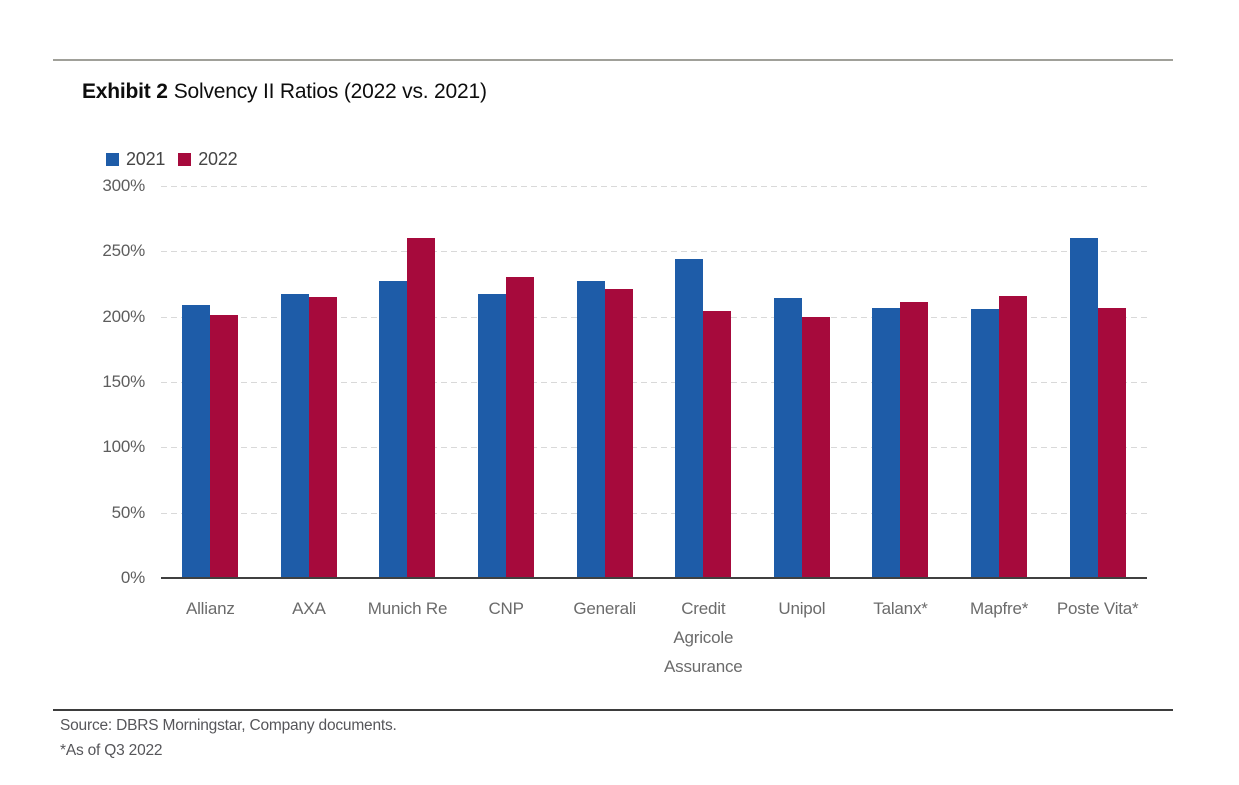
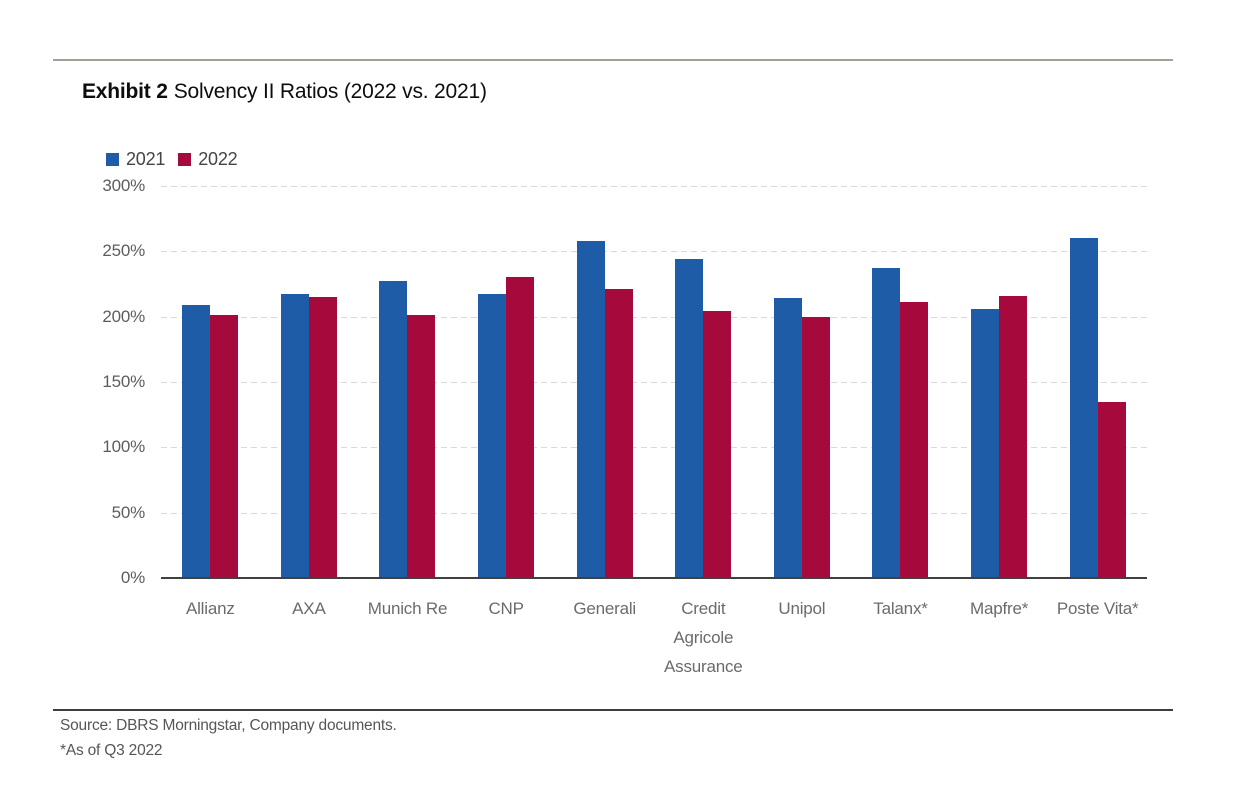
2022/Munich Re: 260% -> 201%
2021/Generali: 227% -> 258%
2021/Talanx*: 207% -> 237%
2022/Poste Vita*: 207% -> 135%
